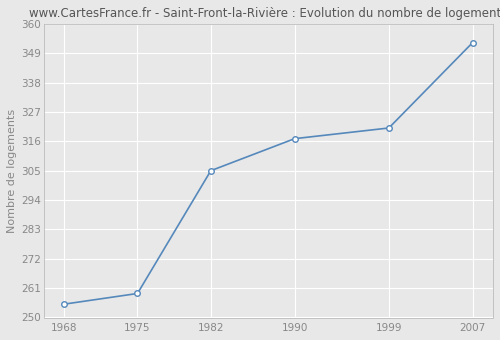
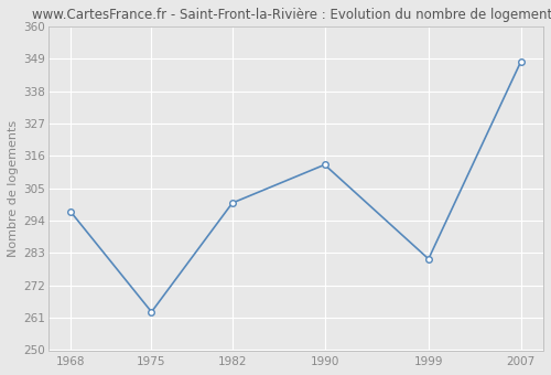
1968: 255 -> 297
1975: 259 -> 263
1982: 305 -> 300
1990: 317 -> 313
1999: 321 -> 281
2007: 353 -> 348
